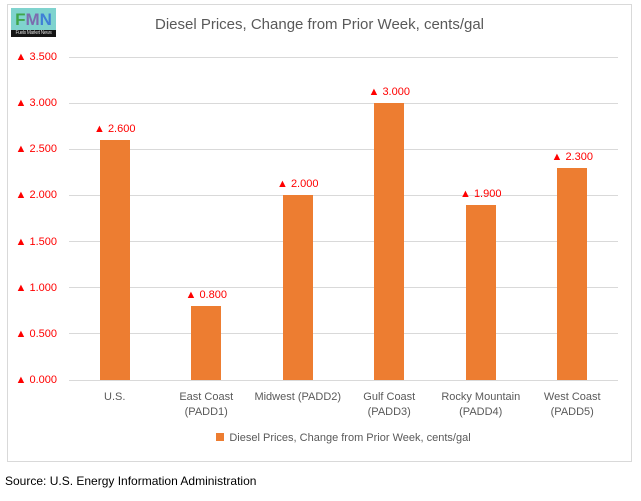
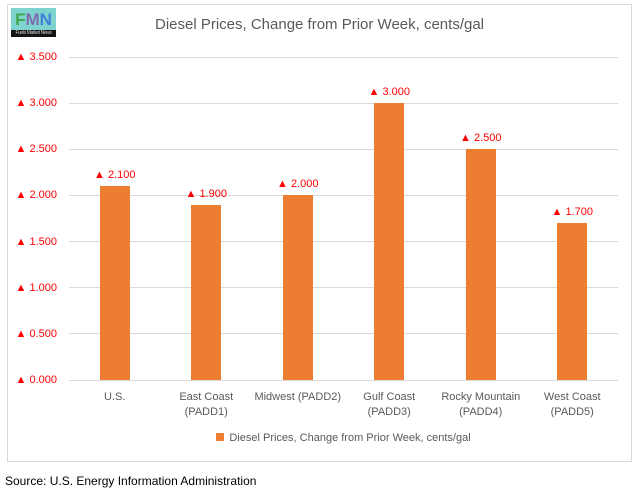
U.S.: 2.600 -> 2.100
East Coast (PADD1): 0.800 -> 1.900
Rocky Mountain (PADD4): 1.900 -> 2.500
West Coast (PADD5): 2.300 -> 1.700
